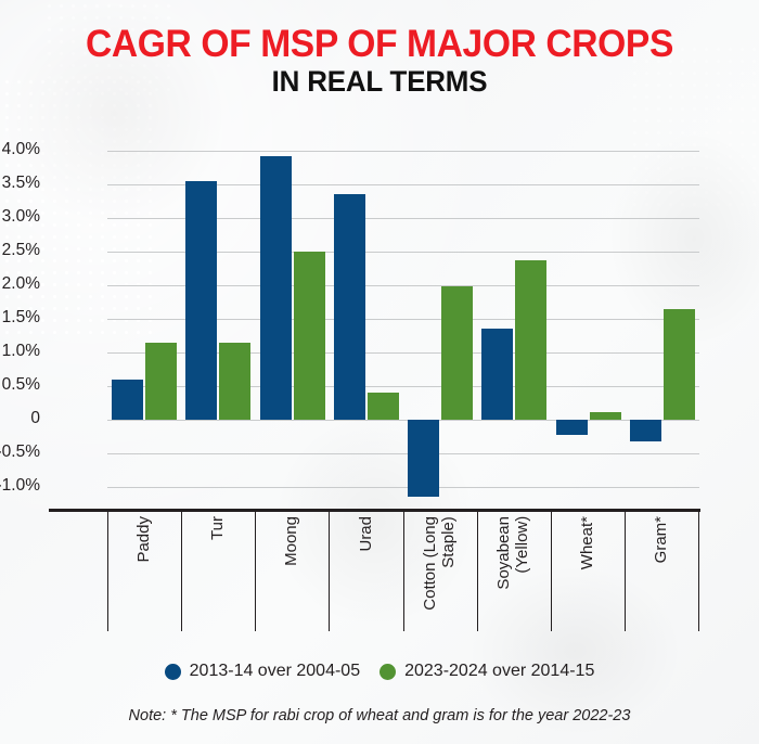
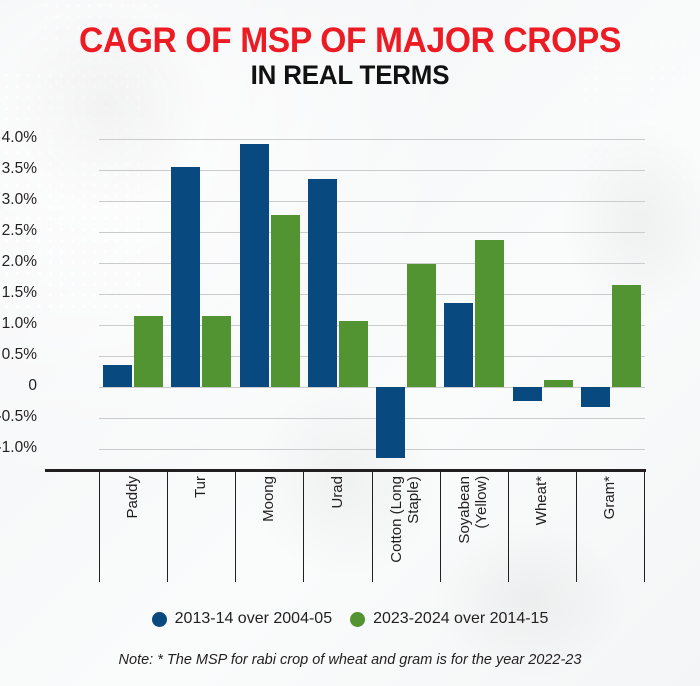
2013-14 over 2004-05/Paddy: 0.6% -> 0.3%
2023-2024 over 2014-15/Moong: 2.5% -> 2.8%
2023-2024 over 2014-15/Urad: 0.4% -> 1.1%
